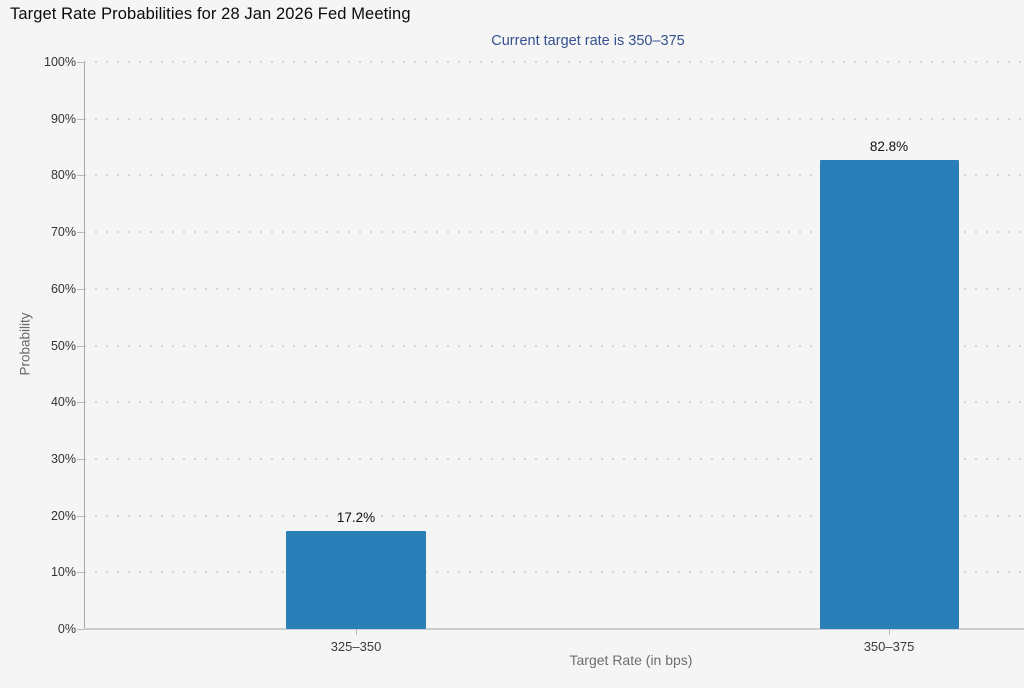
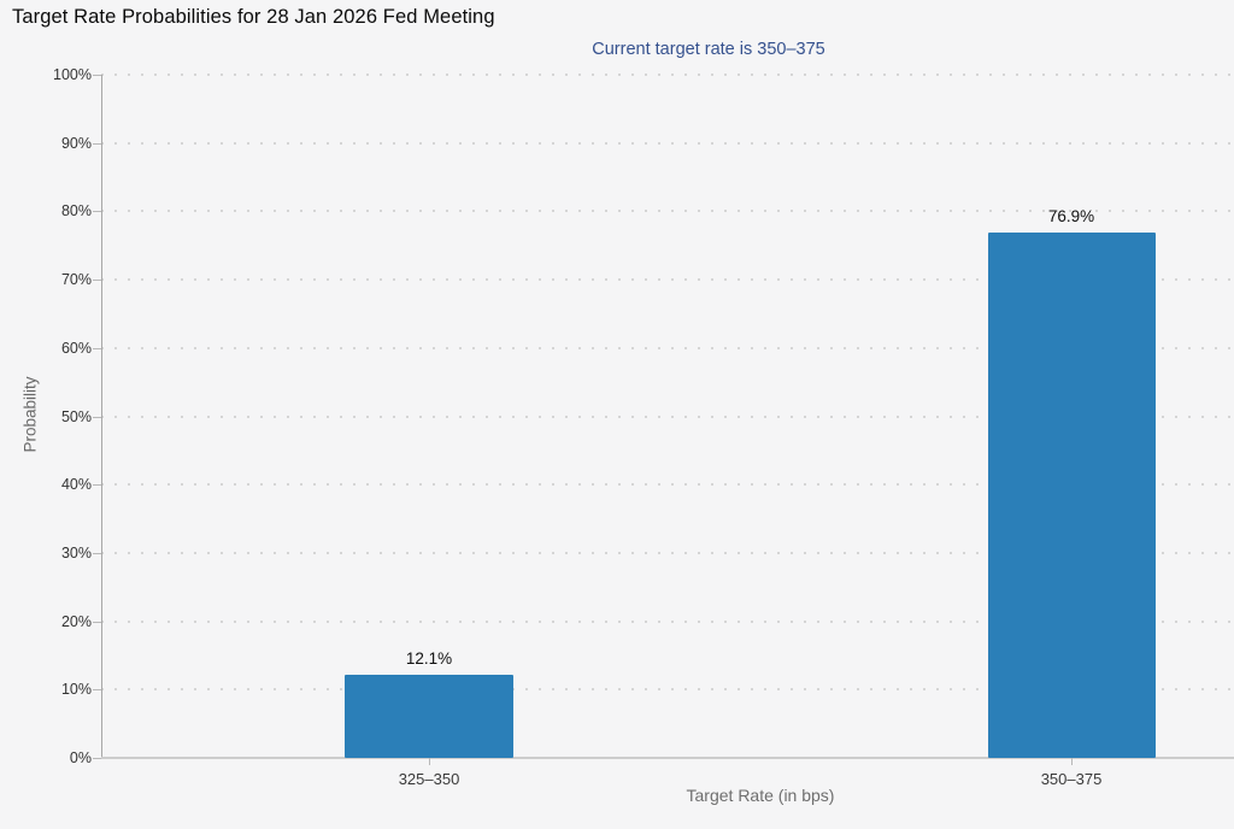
325–350: 17.2% -> 12.1%
350–375: 82.8% -> 76.9%
